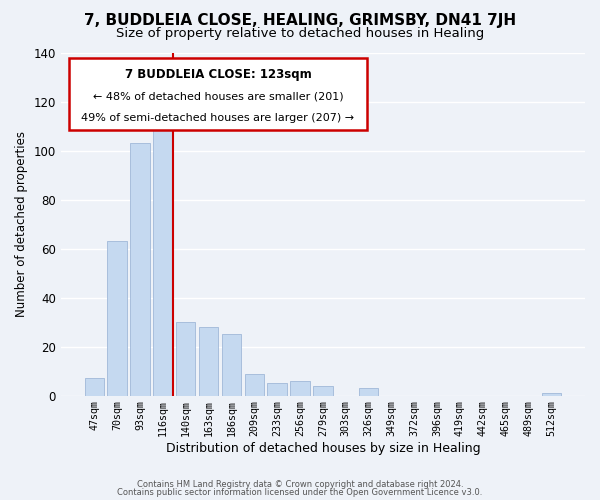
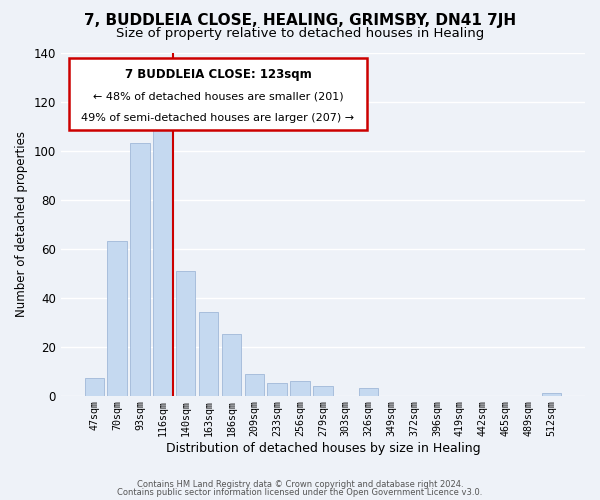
140sqm: 30 -> 51
163sqm: 28 -> 34
